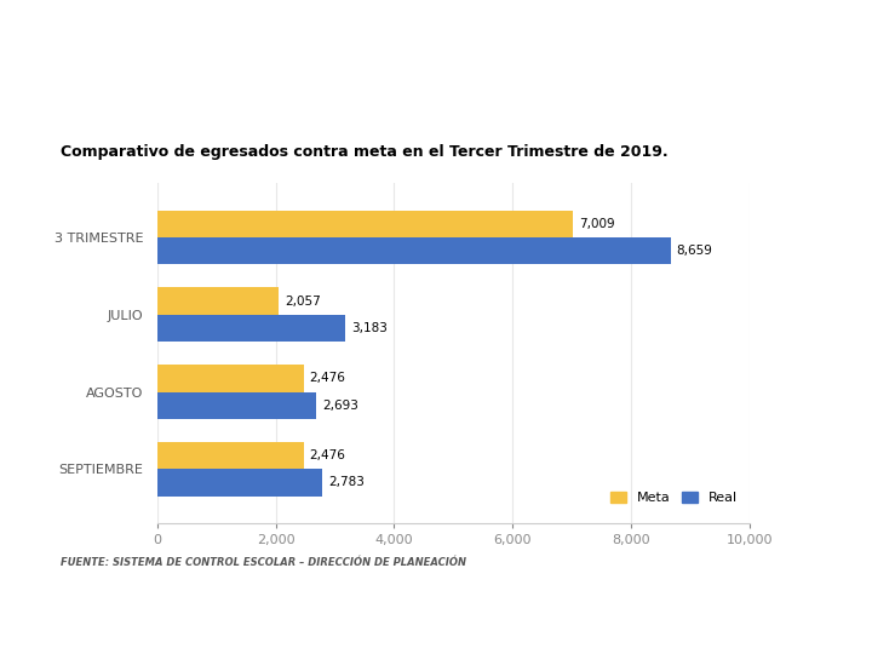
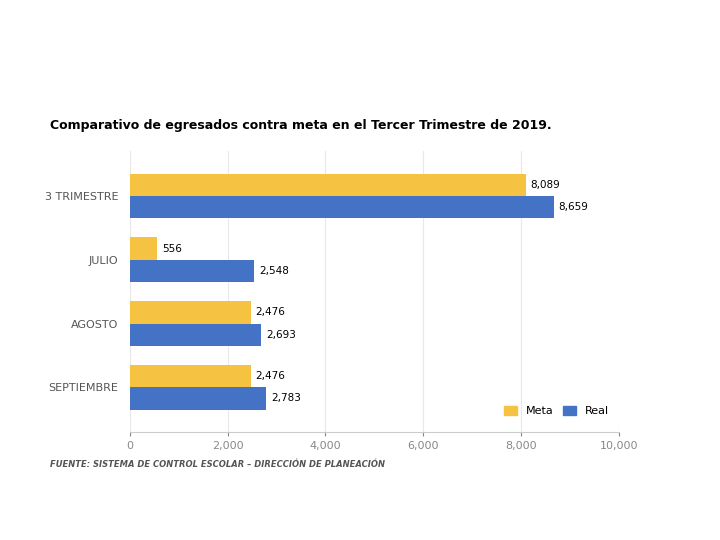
Meta/3 TRIMESTRE: 7,009 -> 8,089
Meta/JULIO: 2,057 -> 556
Real/JULIO: 3,183 -> 2,548
